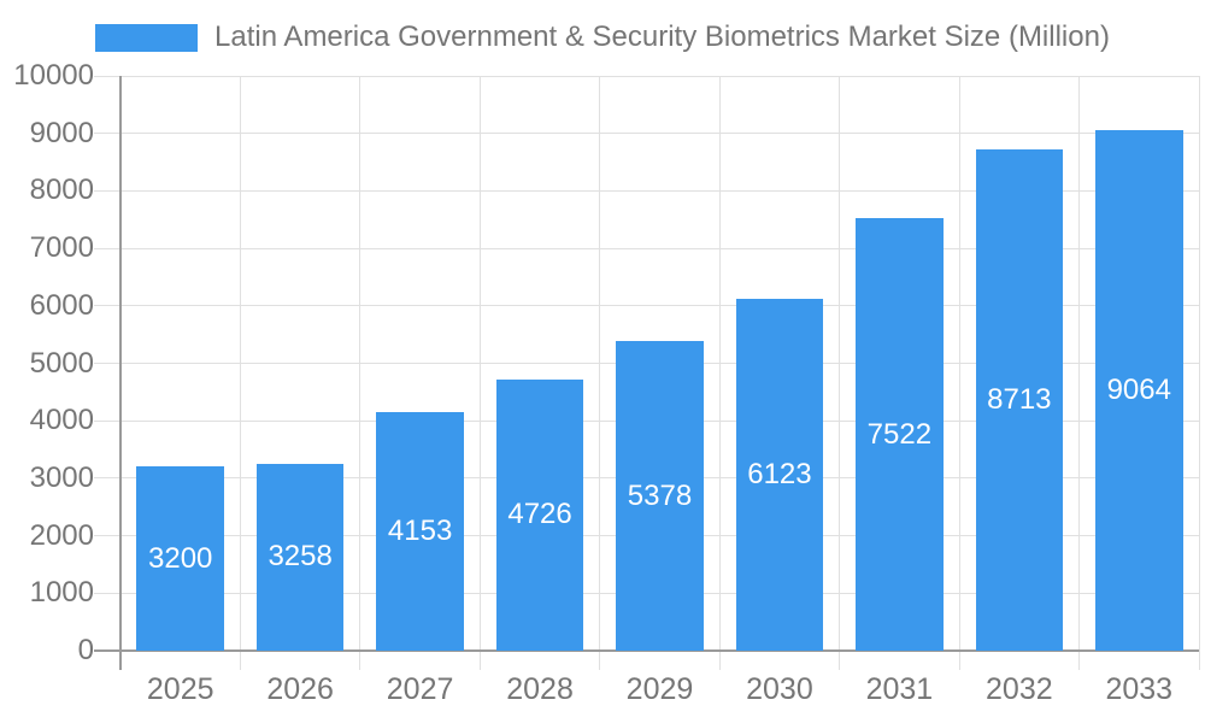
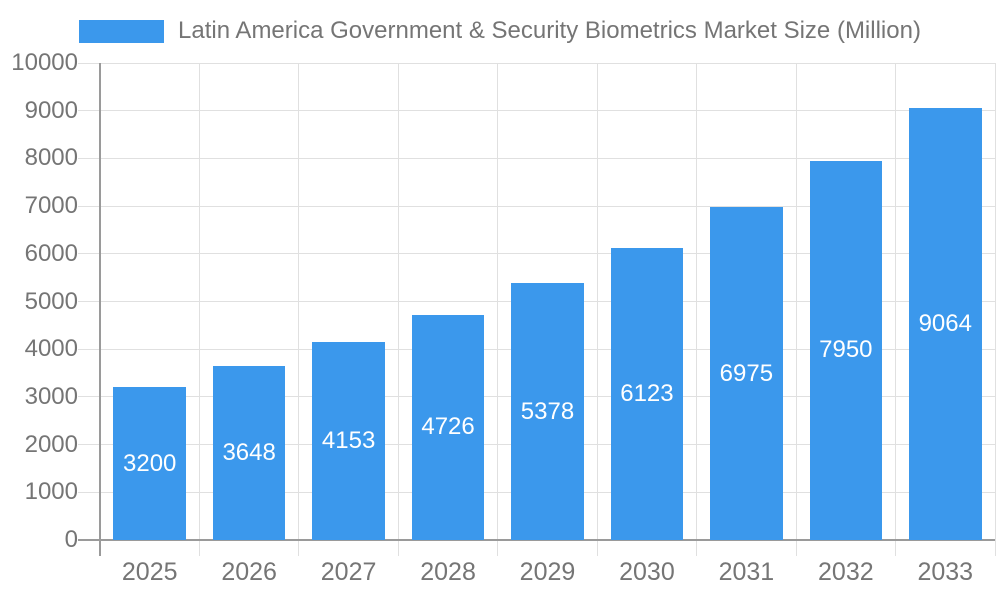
2026: 3258 -> 3648
2031: 7522 -> 6975
2032: 8713 -> 7950
